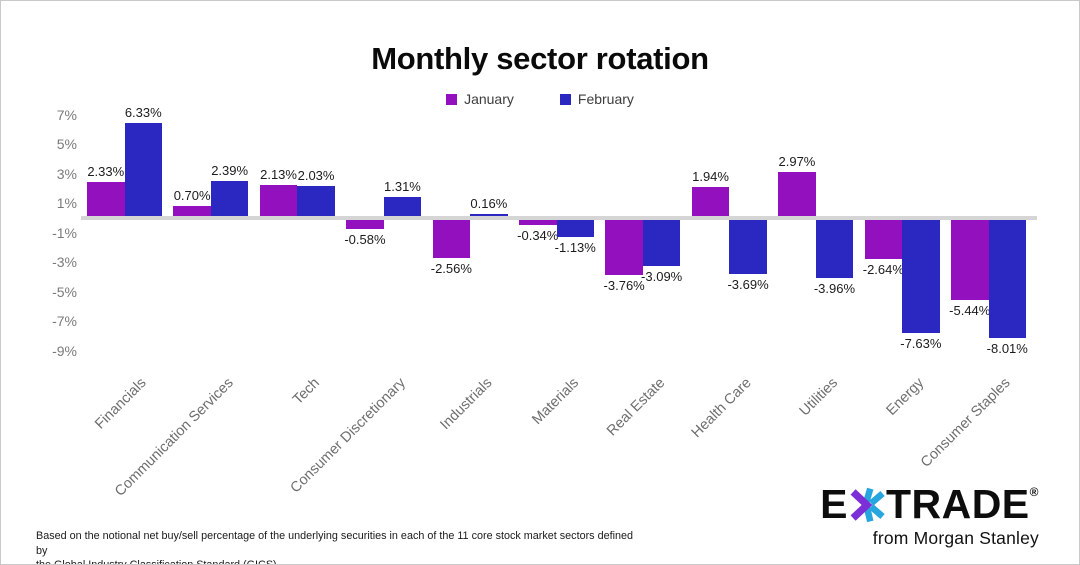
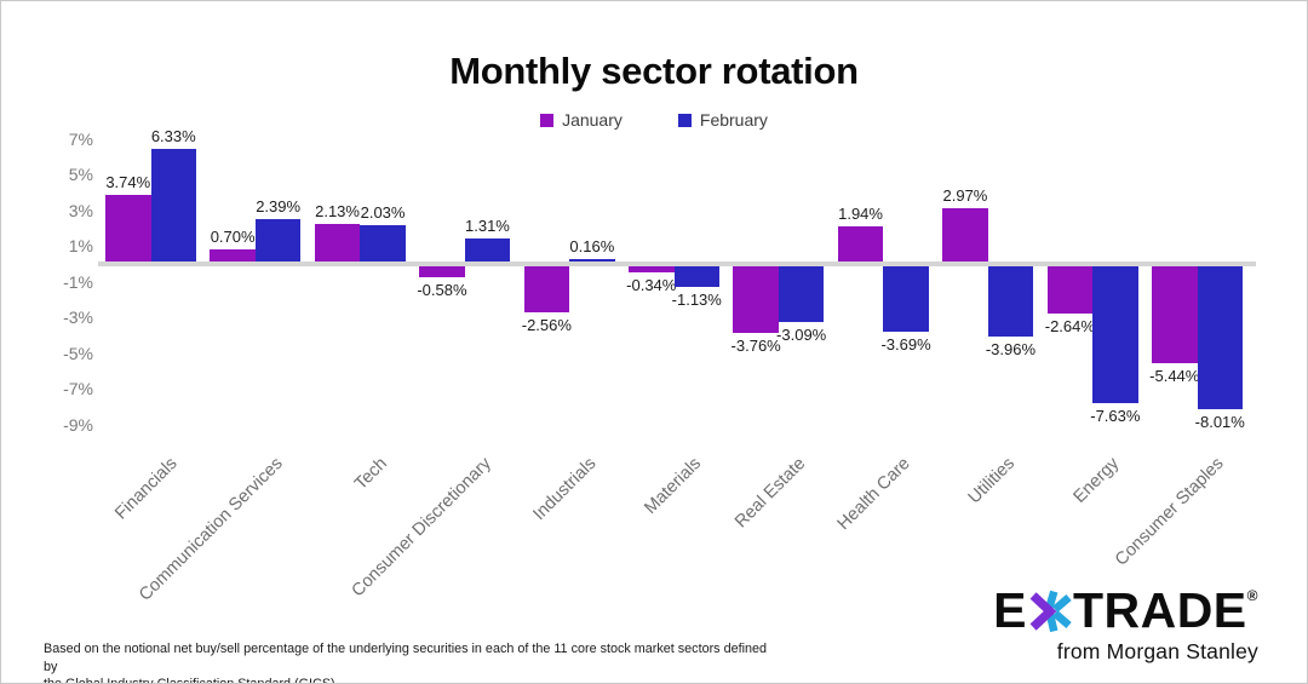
January/Financials: 2.33% -> 3.74%
